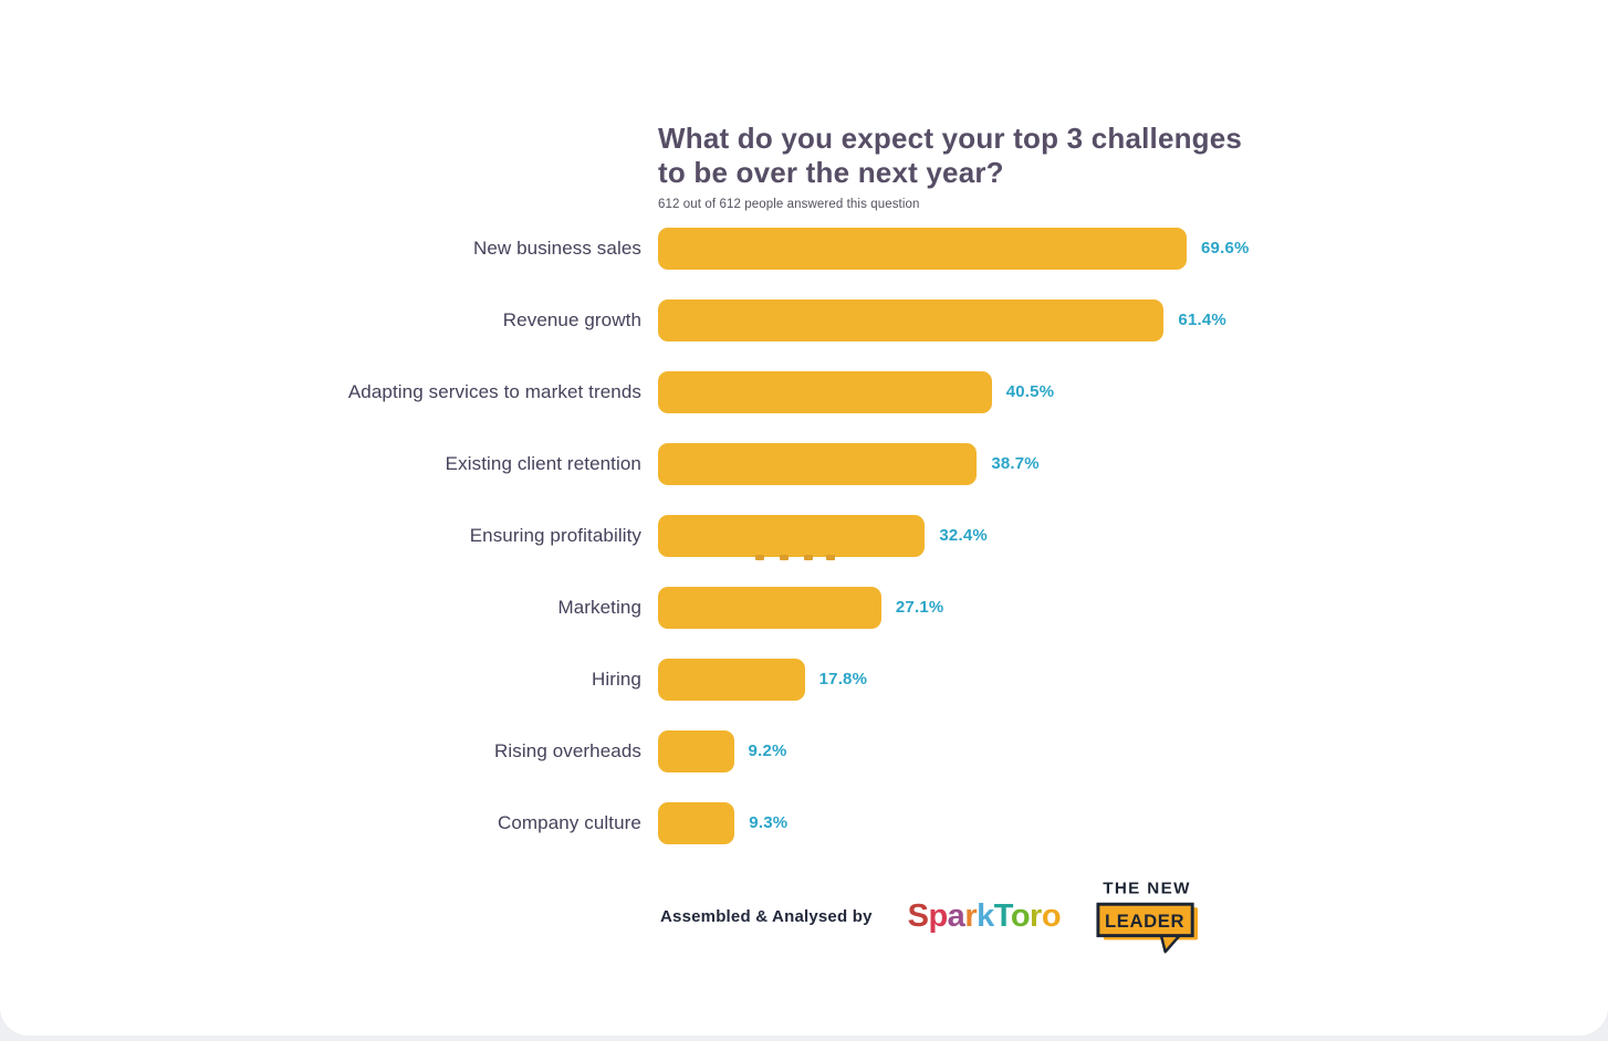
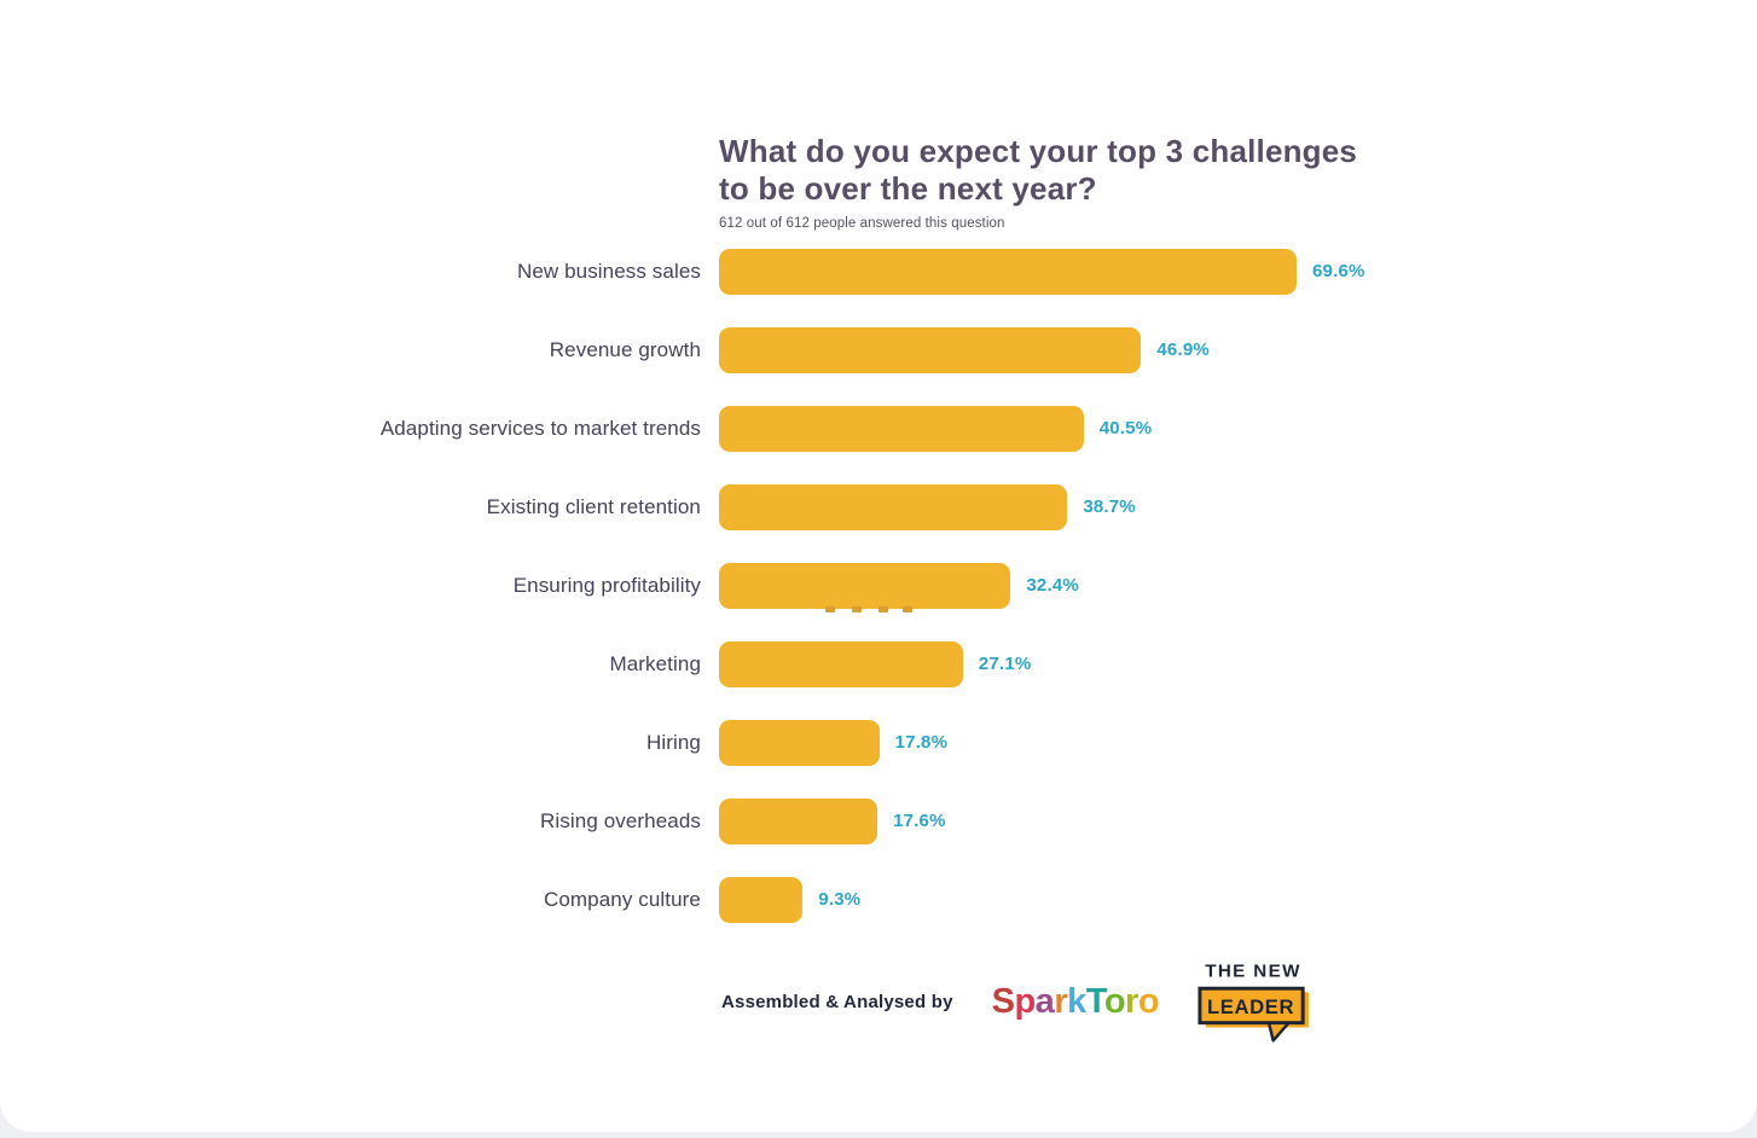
Revenue growth: 61.4% -> 46.9%
Rising overheads: 9.2% -> 17.6%
